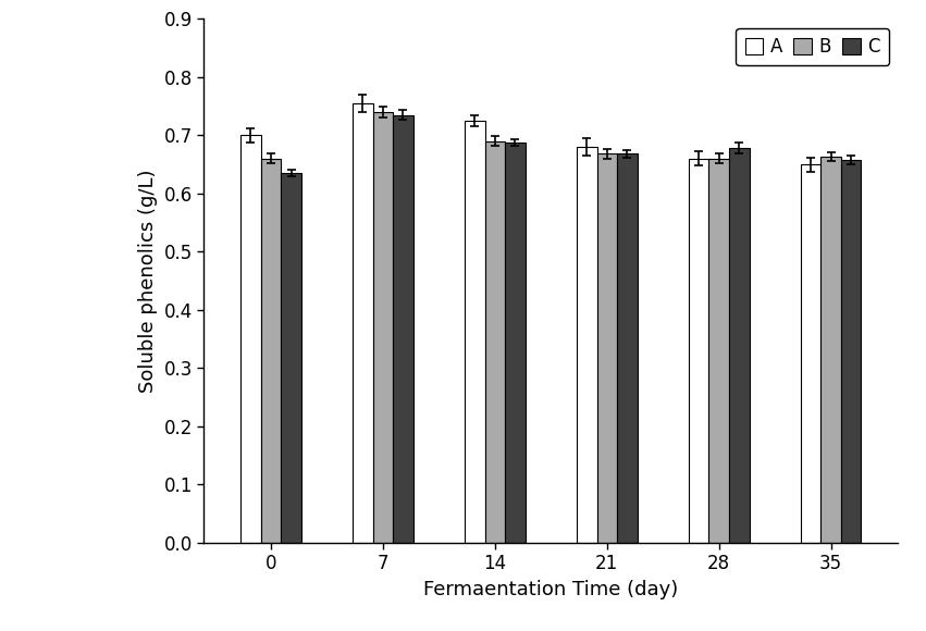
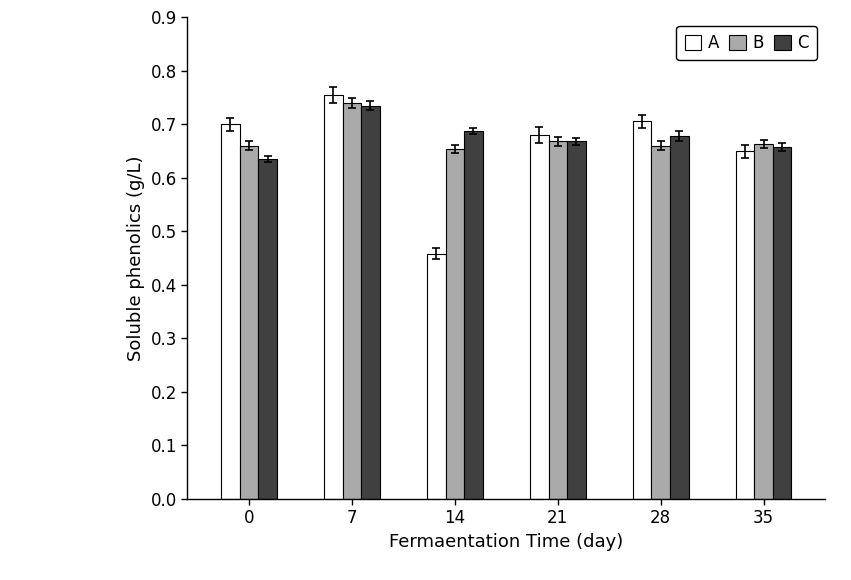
A/14: 0.725 -> 0.458
B/14: 0.690 -> 0.654
A/28: 0.660 -> 0.706
